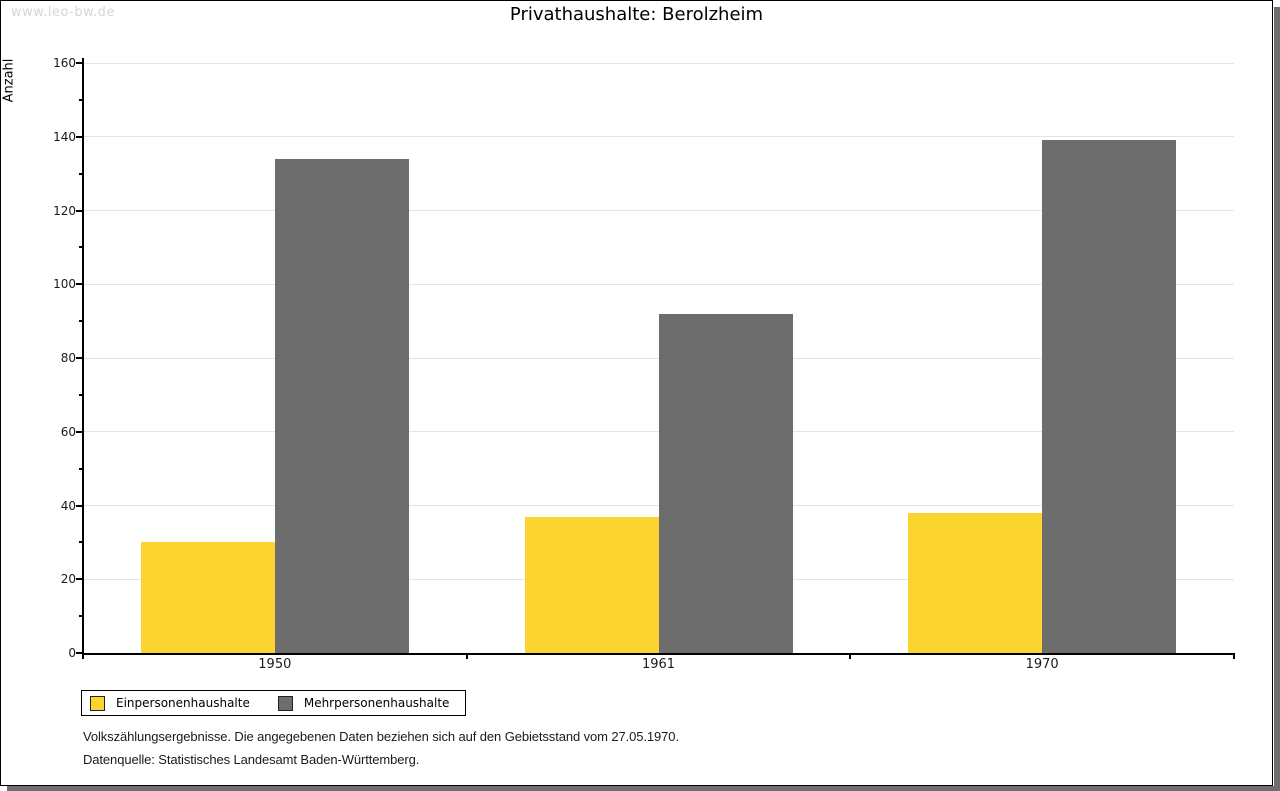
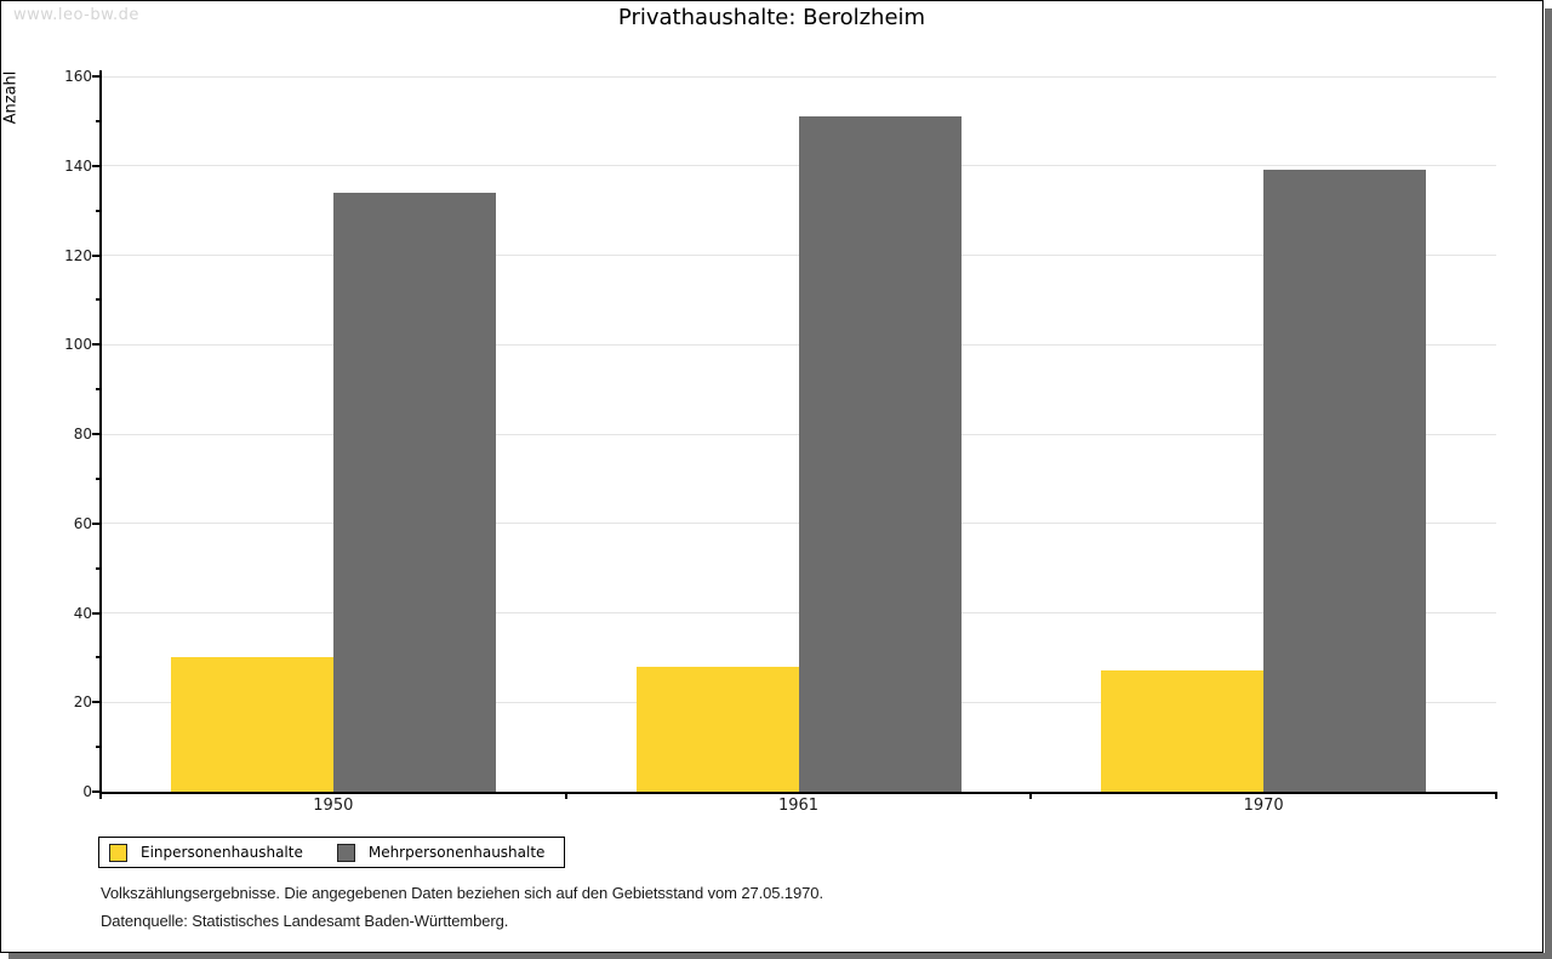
Einpersonenhaushalte/1961: 37 -> 28
Mehrpersonenhaushalte/1961: 92 -> 151
Einpersonenhaushalte/1970: 38 -> 27
